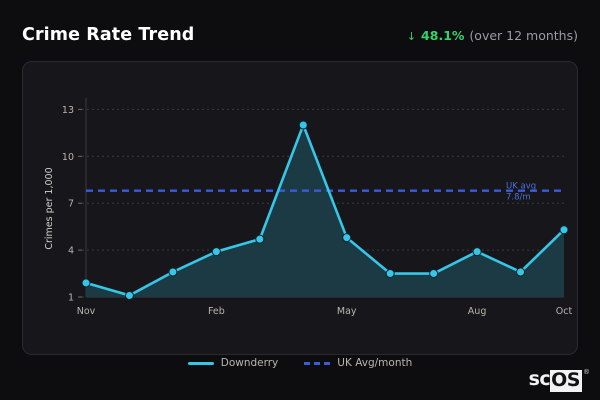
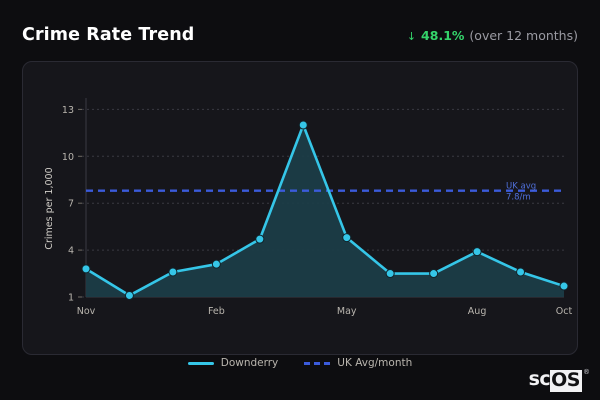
Nov: 1.9 -> 2.8
Feb: 3.9 -> 3.1
Oct: 5.3 -> 1.7
